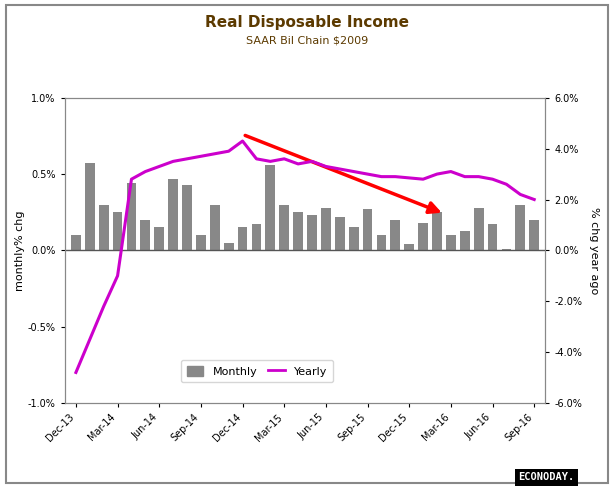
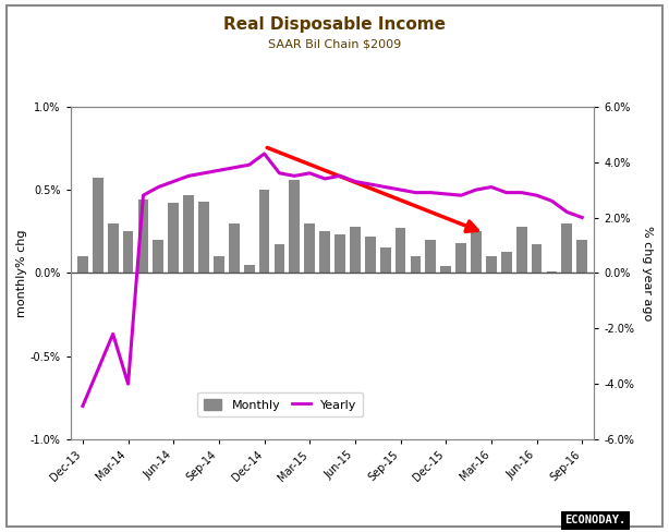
Yearly/Mar-14: -1.00% -> -4.00%
Monthly/Jun-14: 0.15% -> 0.42%
Monthly/Dec-14: 0.15% -> 0.50%
